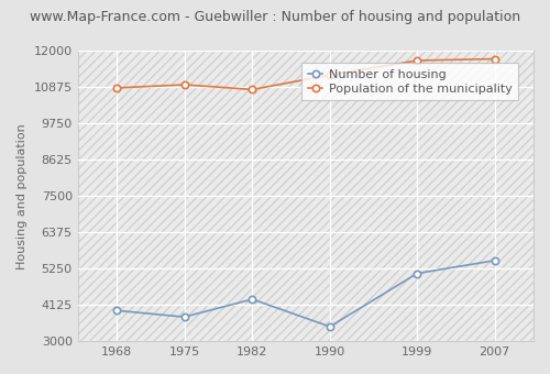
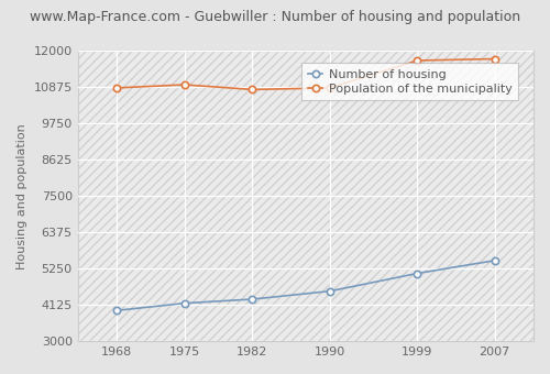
Number of housing/1975: 3750 -> 4180
Number of housing/1990: 3450 -> 4550
Population of the municipality/1990: 11250 -> 10850
